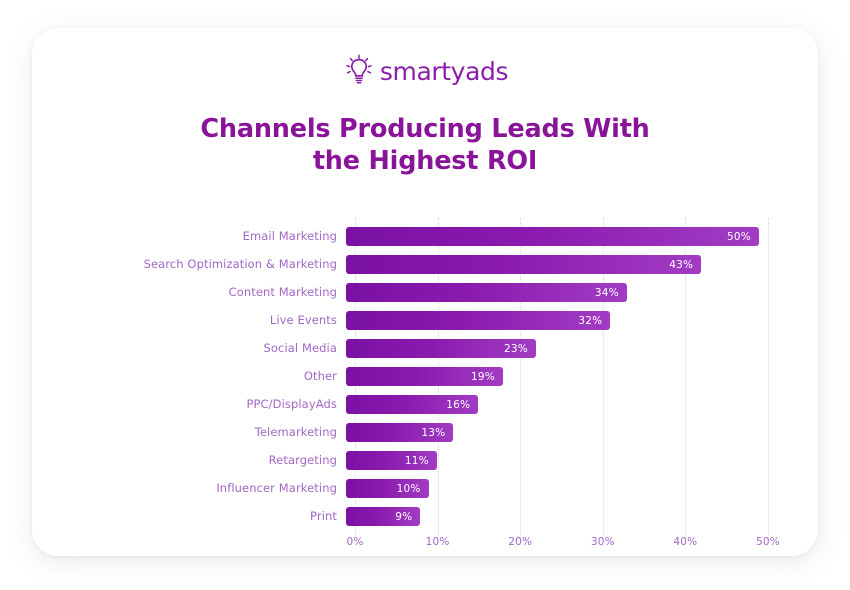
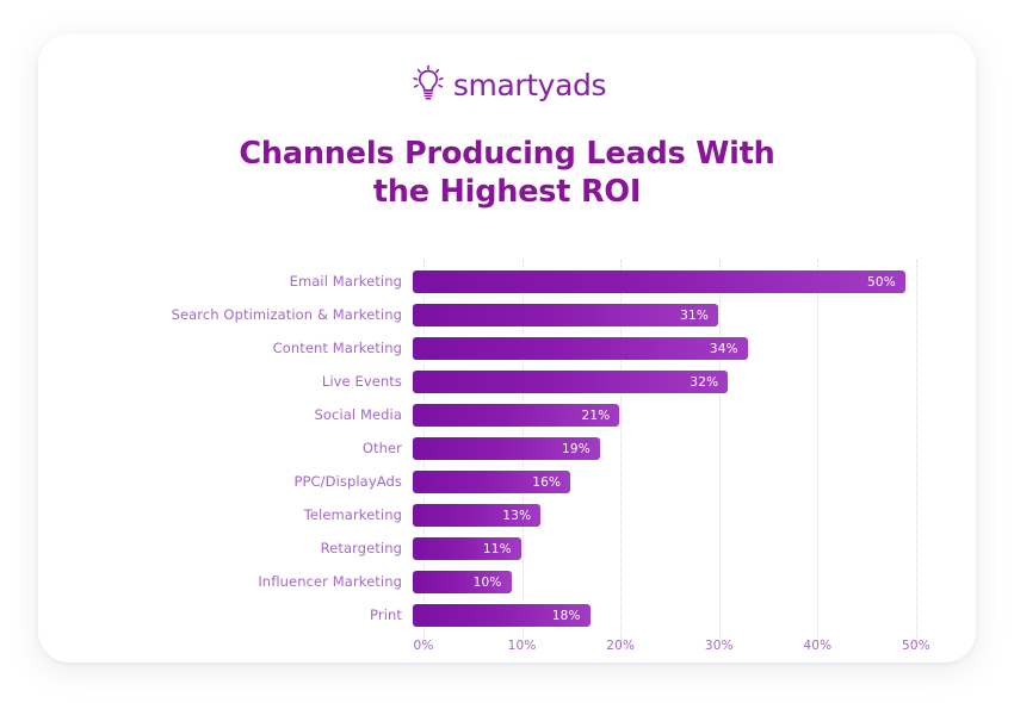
Search Optimization & Marketing: 43% -> 31%
Social Media: 23% -> 21%
Print: 9% -> 18%
